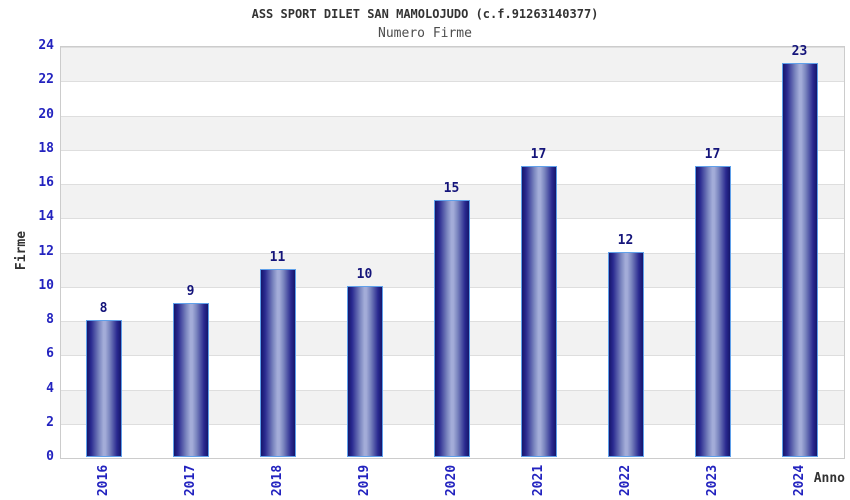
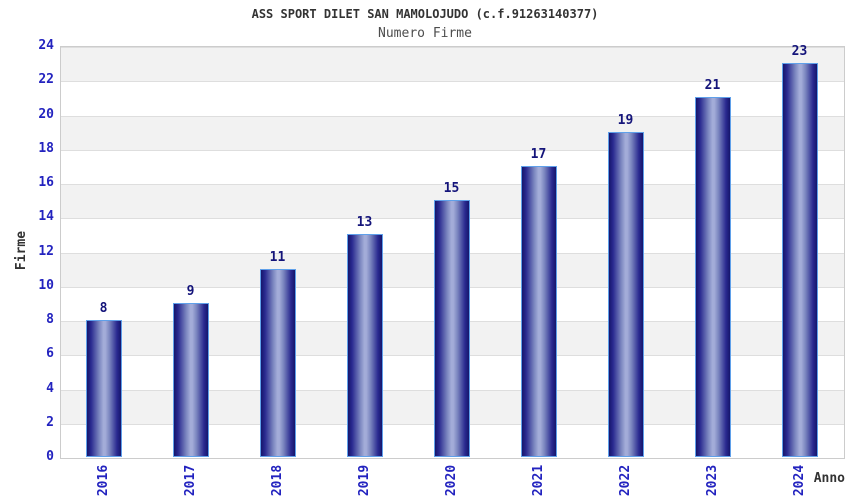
2019: 10 -> 13
2022: 12 -> 19
2023: 17 -> 21
